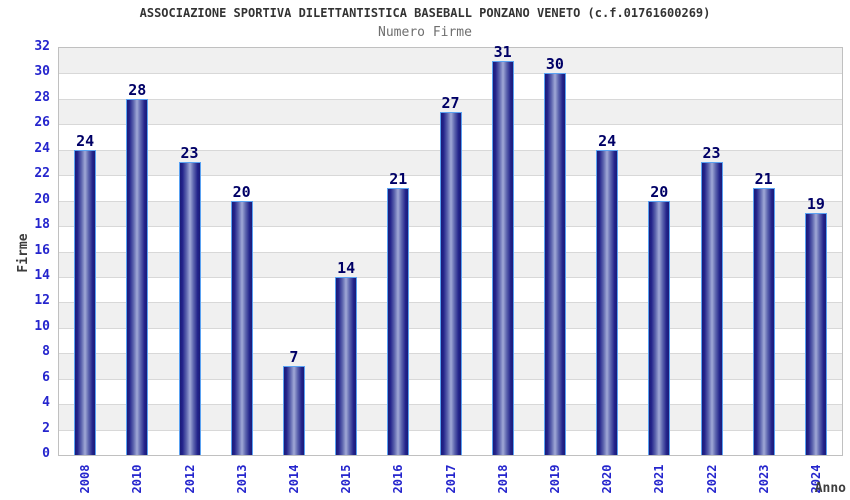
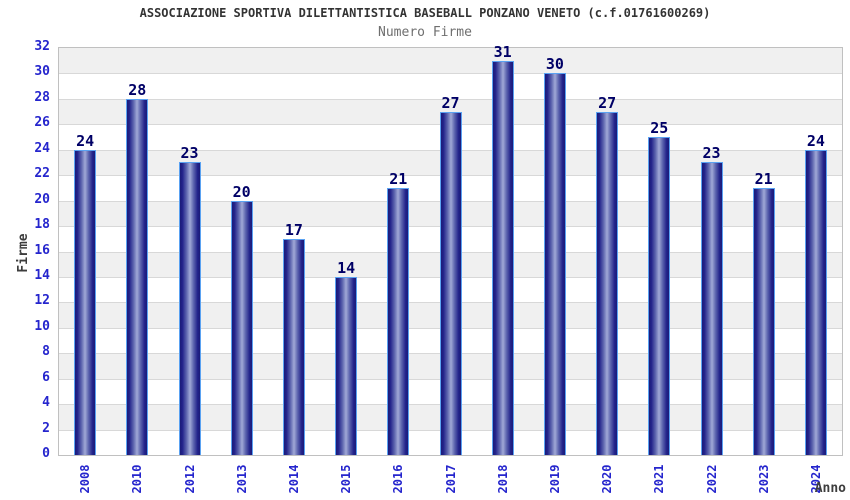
2014: 7 -> 17
2020: 24 -> 27
2021: 20 -> 25
2024: 19 -> 24
